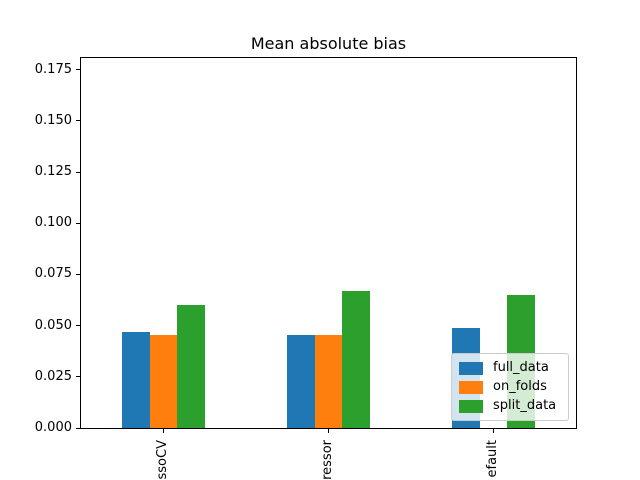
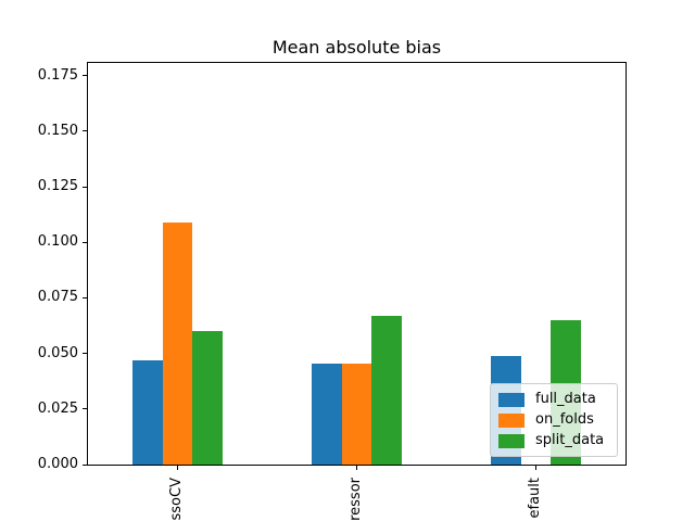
on_folds/ssoCV: 0.045 -> 0.109
